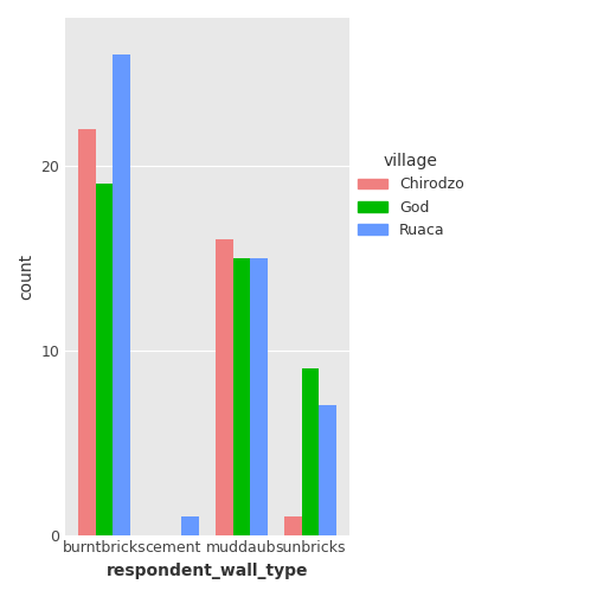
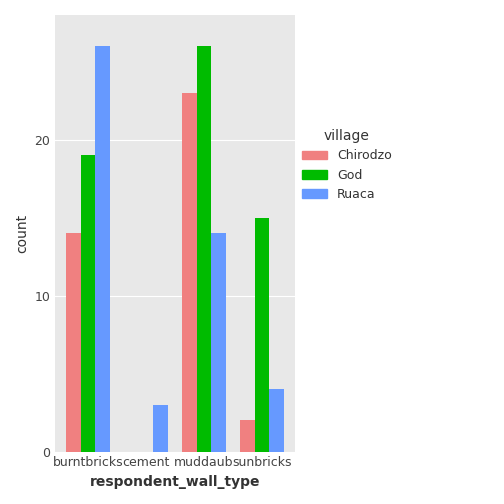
Chirodzo/burntbricks: 22 -> 14
Ruaca/cement: 1 -> 3
Chirodzo/muddaub: 16 -> 23
God/muddaub: 15 -> 26
Ruaca/muddaub: 15 -> 14
Chirodzo/sunbricks: 1 -> 2
God/sunbricks: 9 -> 15
Ruaca/sunbricks: 7 -> 4
